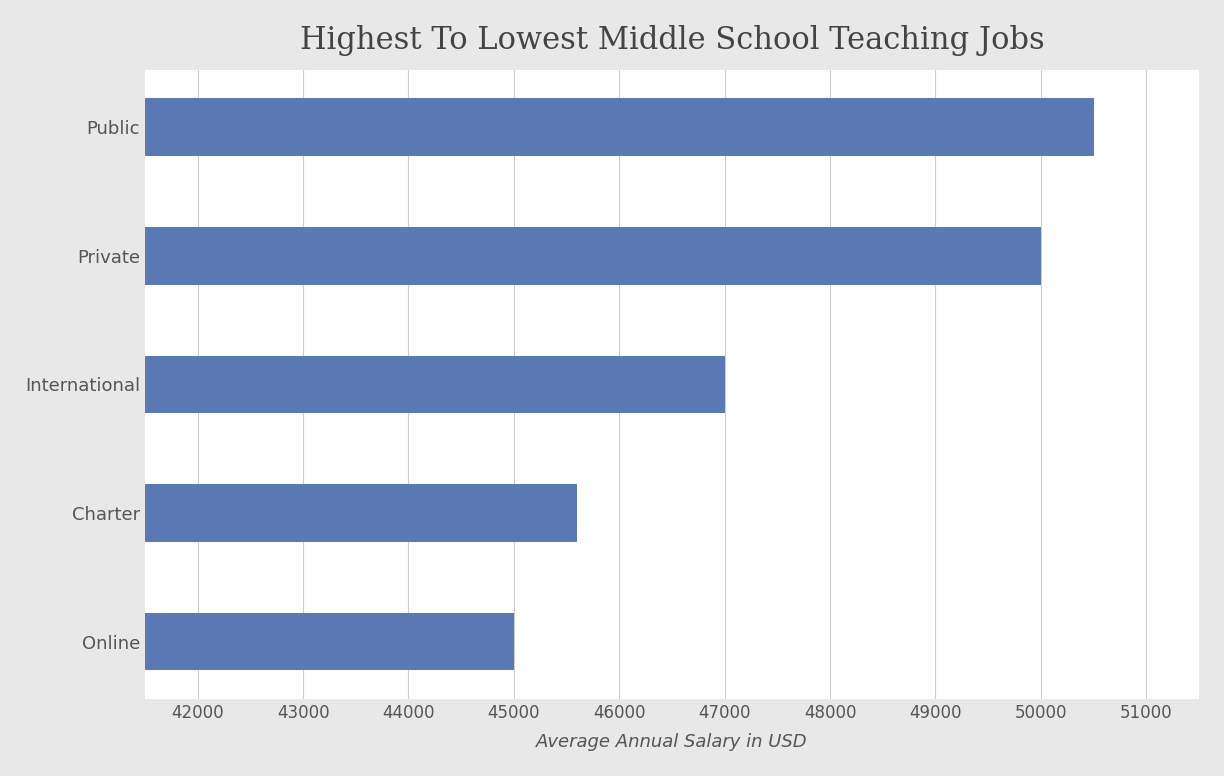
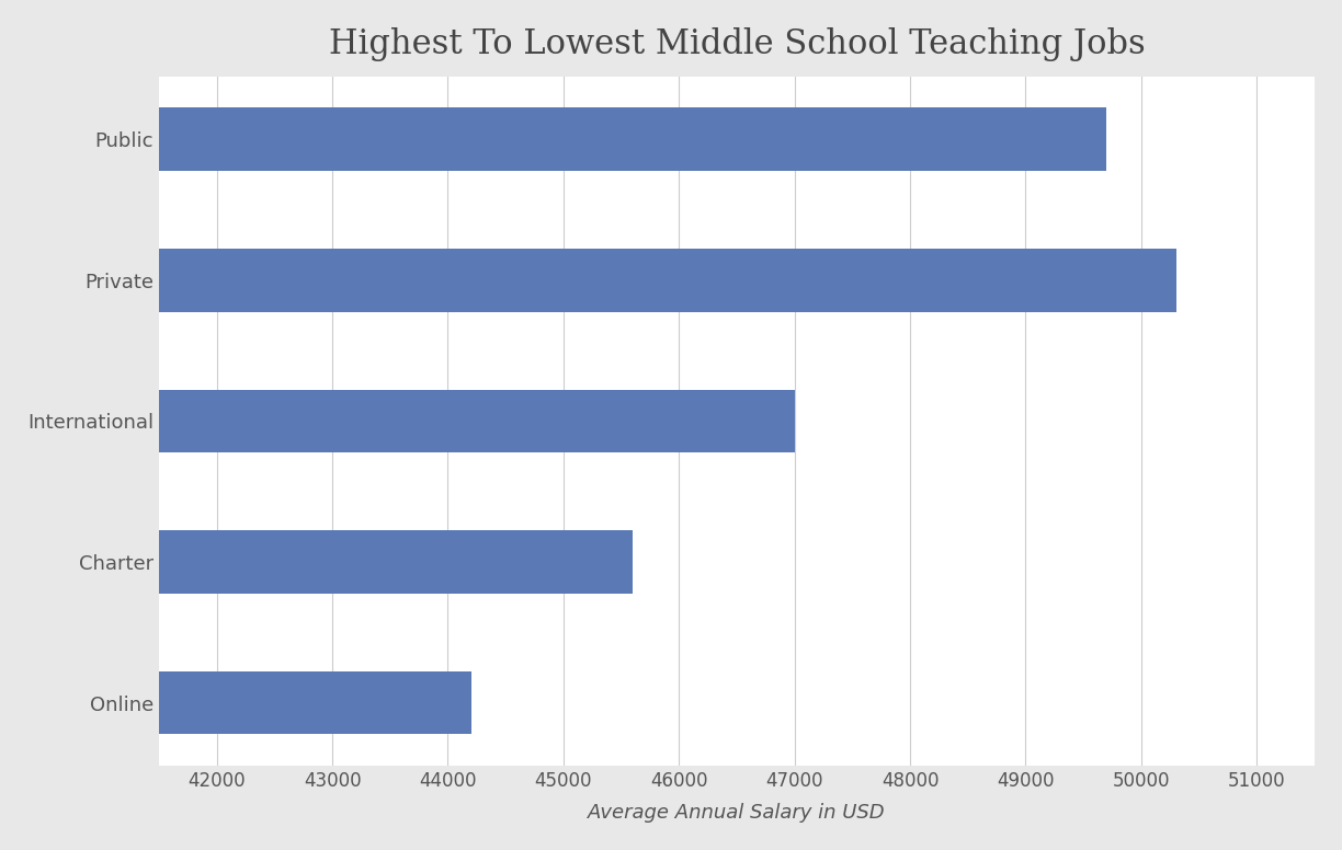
Public: 50500 -> 49700
Private: 50000 -> 50300
Online: 45000 -> 44200
